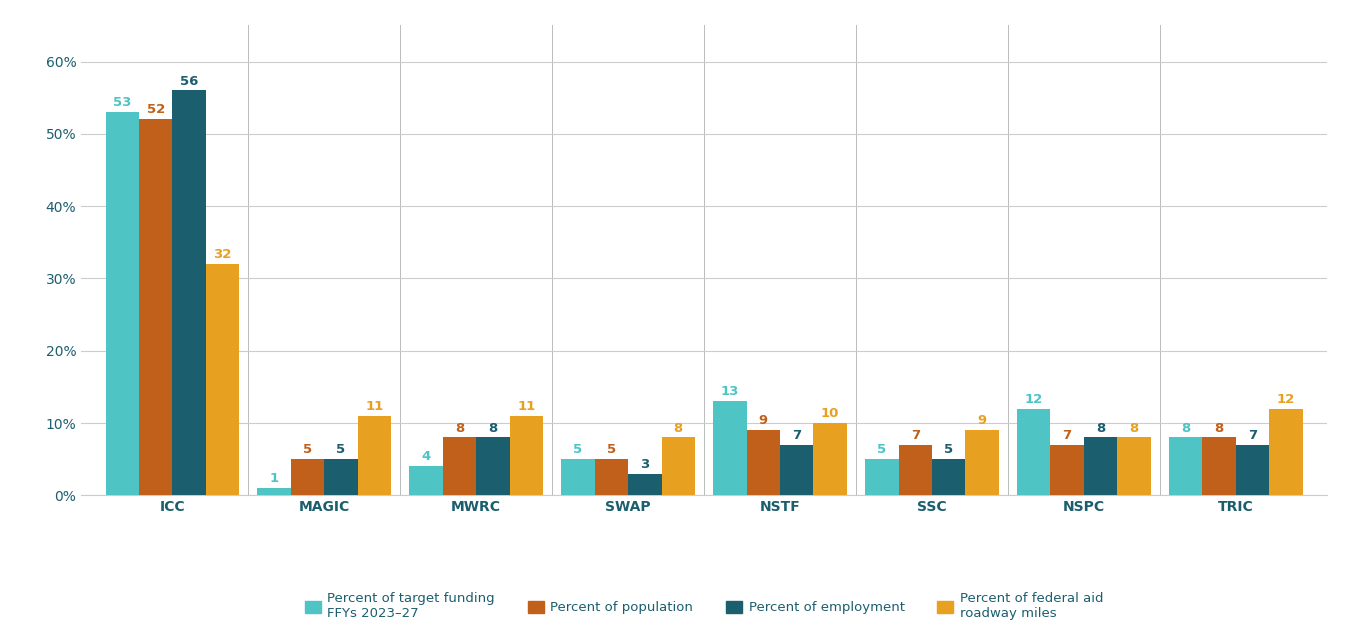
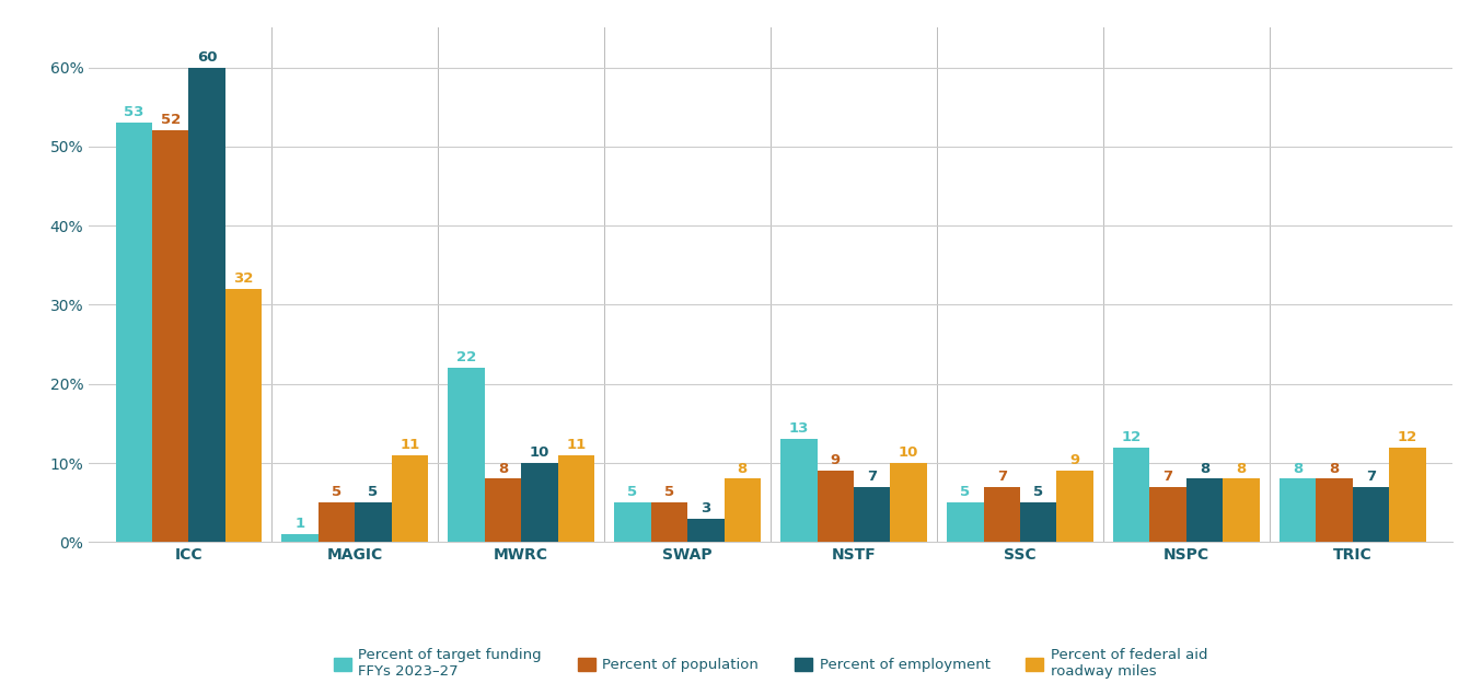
Percent of employment/ICC: 56 -> 60
Percent of target funding FFYs 2023–27/MWRC: 4 -> 22
Percent of employment/MWRC: 8 -> 10
